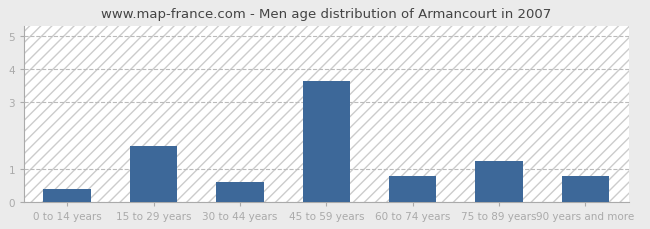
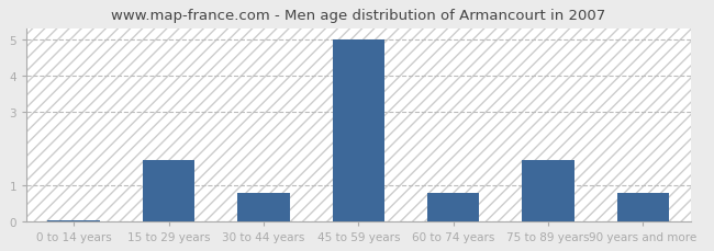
0 to 14 years: 0.40 -> 0.04
30 to 44 years: 0.60 -> 0.80
45 to 59 years: 3.65 -> 5.00
75 to 89 years: 1.25 -> 1.70
